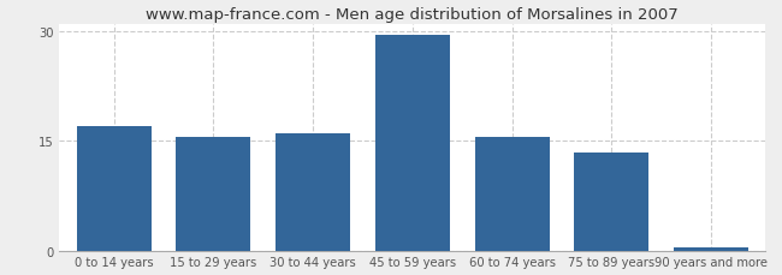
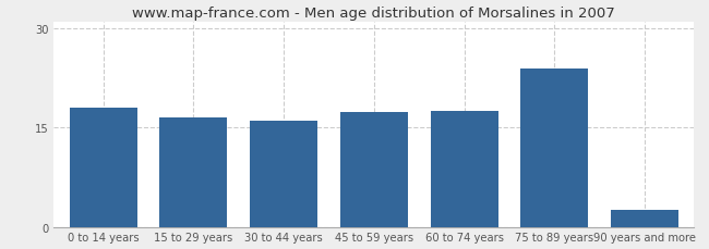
0 to 14 years: 17.0 -> 18.0
15 to 29 years: 15.5 -> 16.6
45 to 59 years: 29.5 -> 17.4
60 to 74 years: 15.5 -> 17.6
75 to 89 years: 13.5 -> 24.0
90 years and more: 0.5 -> 2.6
